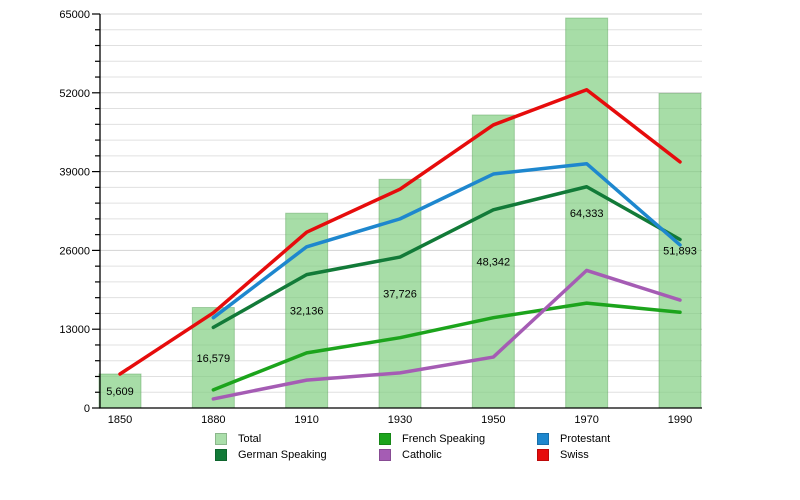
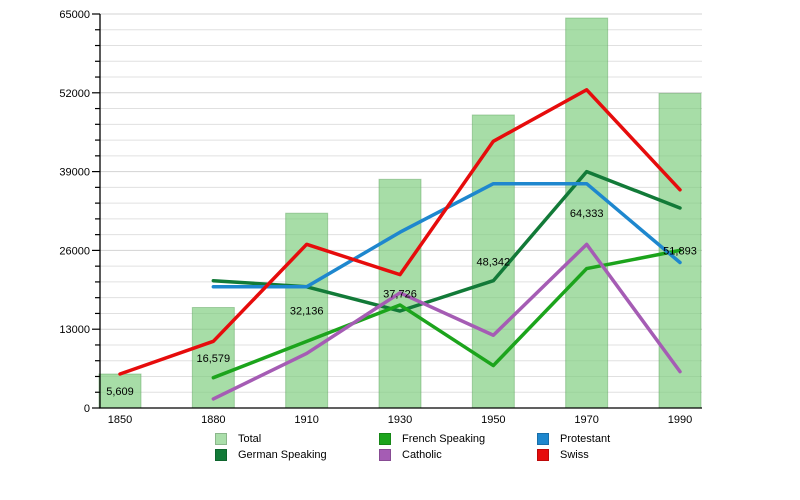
German Speaking/1880: 13000 -> 21000
French Speaking/1880: 3000 -> 5000
Protestant/1880: 15000 -> 20000
Swiss/1880: 16000 -> 11000
German Speaking/1910: 22000 -> 20000
French Speaking/1910: 9000 -> 11000
Catholic/1910: 5000 -> 9000
Protestant/1910: 27000 -> 20000
Swiss/1910: 29000 -> 27000
German Speaking/1930: 25000 -> 16000
French Speaking/1930: 12000 -> 17000
Catholic/1930: 6000 -> 19000
Protestant/1930: 31000 -> 29000
Swiss/1930: 36000 -> 22000
German Speaking/1950: 33000 -> 21000
French Speaking/1950: 15000 -> 7000
Catholic/1950: 8000 -> 12000
Protestant/1950: 39000 -> 37000
Swiss/1950: 47000 -> 44000
German Speaking/1970: 36000 -> 39000
French Speaking/1970: 17000 -> 23000
Catholic/1970: 23000 -> 27000
Protestant/1970: 40000 -> 37000
German Speaking/1990: 28000 -> 33000
French Speaking/1990: 16000 -> 26000
Catholic/1990: 18000 -> 6000
Protestant/1990: 27000 -> 24000
Swiss/1990: 41000 -> 36000
